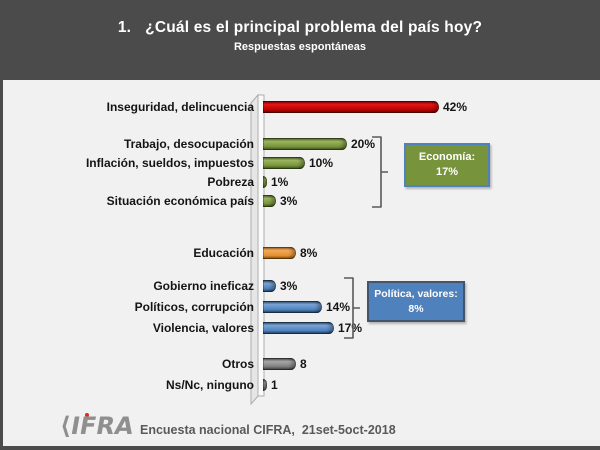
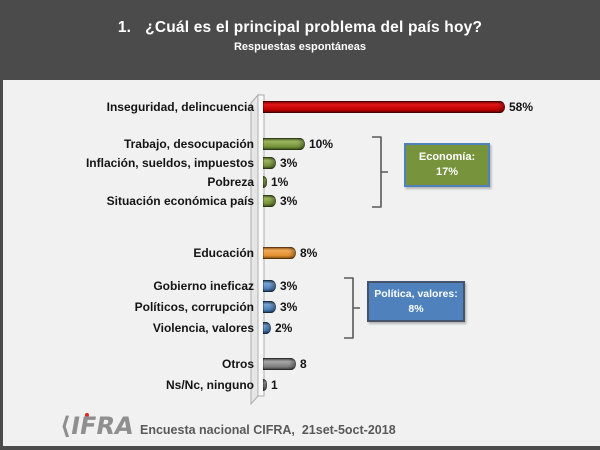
Inseguridad, delincuencia: 42% -> 58%
Trabajo, desocupación: 20% -> 10%
Inflación, sueldos, impuestos: 10% -> 3%
Políticos, corrupción: 14% -> 3%
Violencia, valores: 17% -> 2%
